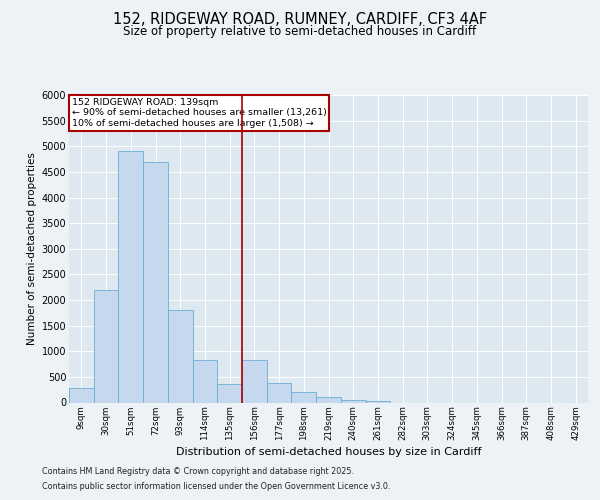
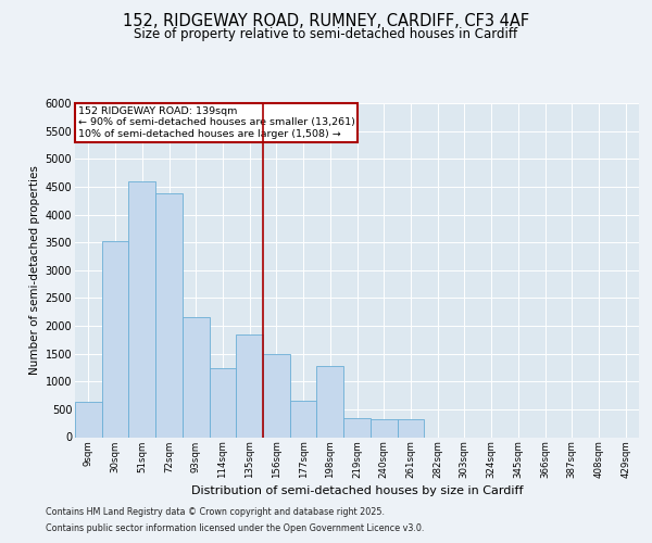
9sqm: 280 -> 640
30sqm: 2200 -> 3520
51sqm: 4900 -> 4600
72sqm: 4700 -> 4380
93sqm: 1800 -> 2160
114sqm: 820 -> 1240
135sqm: 370 -> 1840
156sqm: 820 -> 1500
177sqm: 380 -> 660
198sqm: 210 -> 1280
219sqm: 110 -> 340
240sqm: 50 -> 320
261sqm: 20 -> 320
